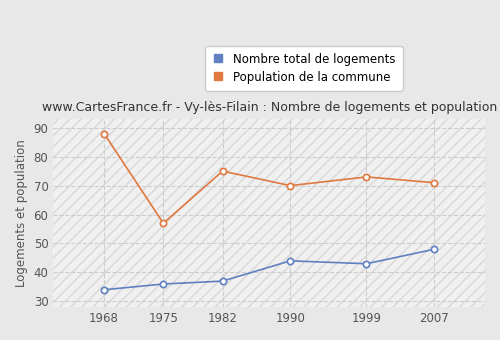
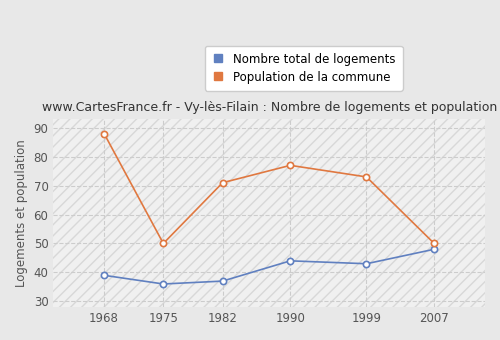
Nombre total de logements/1968: 34 -> 39
Population de la commune/1975: 57 -> 50
Population de la commune/1982: 75 -> 71
Population de la commune/1990: 70 -> 77
Population de la commune/2007: 71 -> 50
